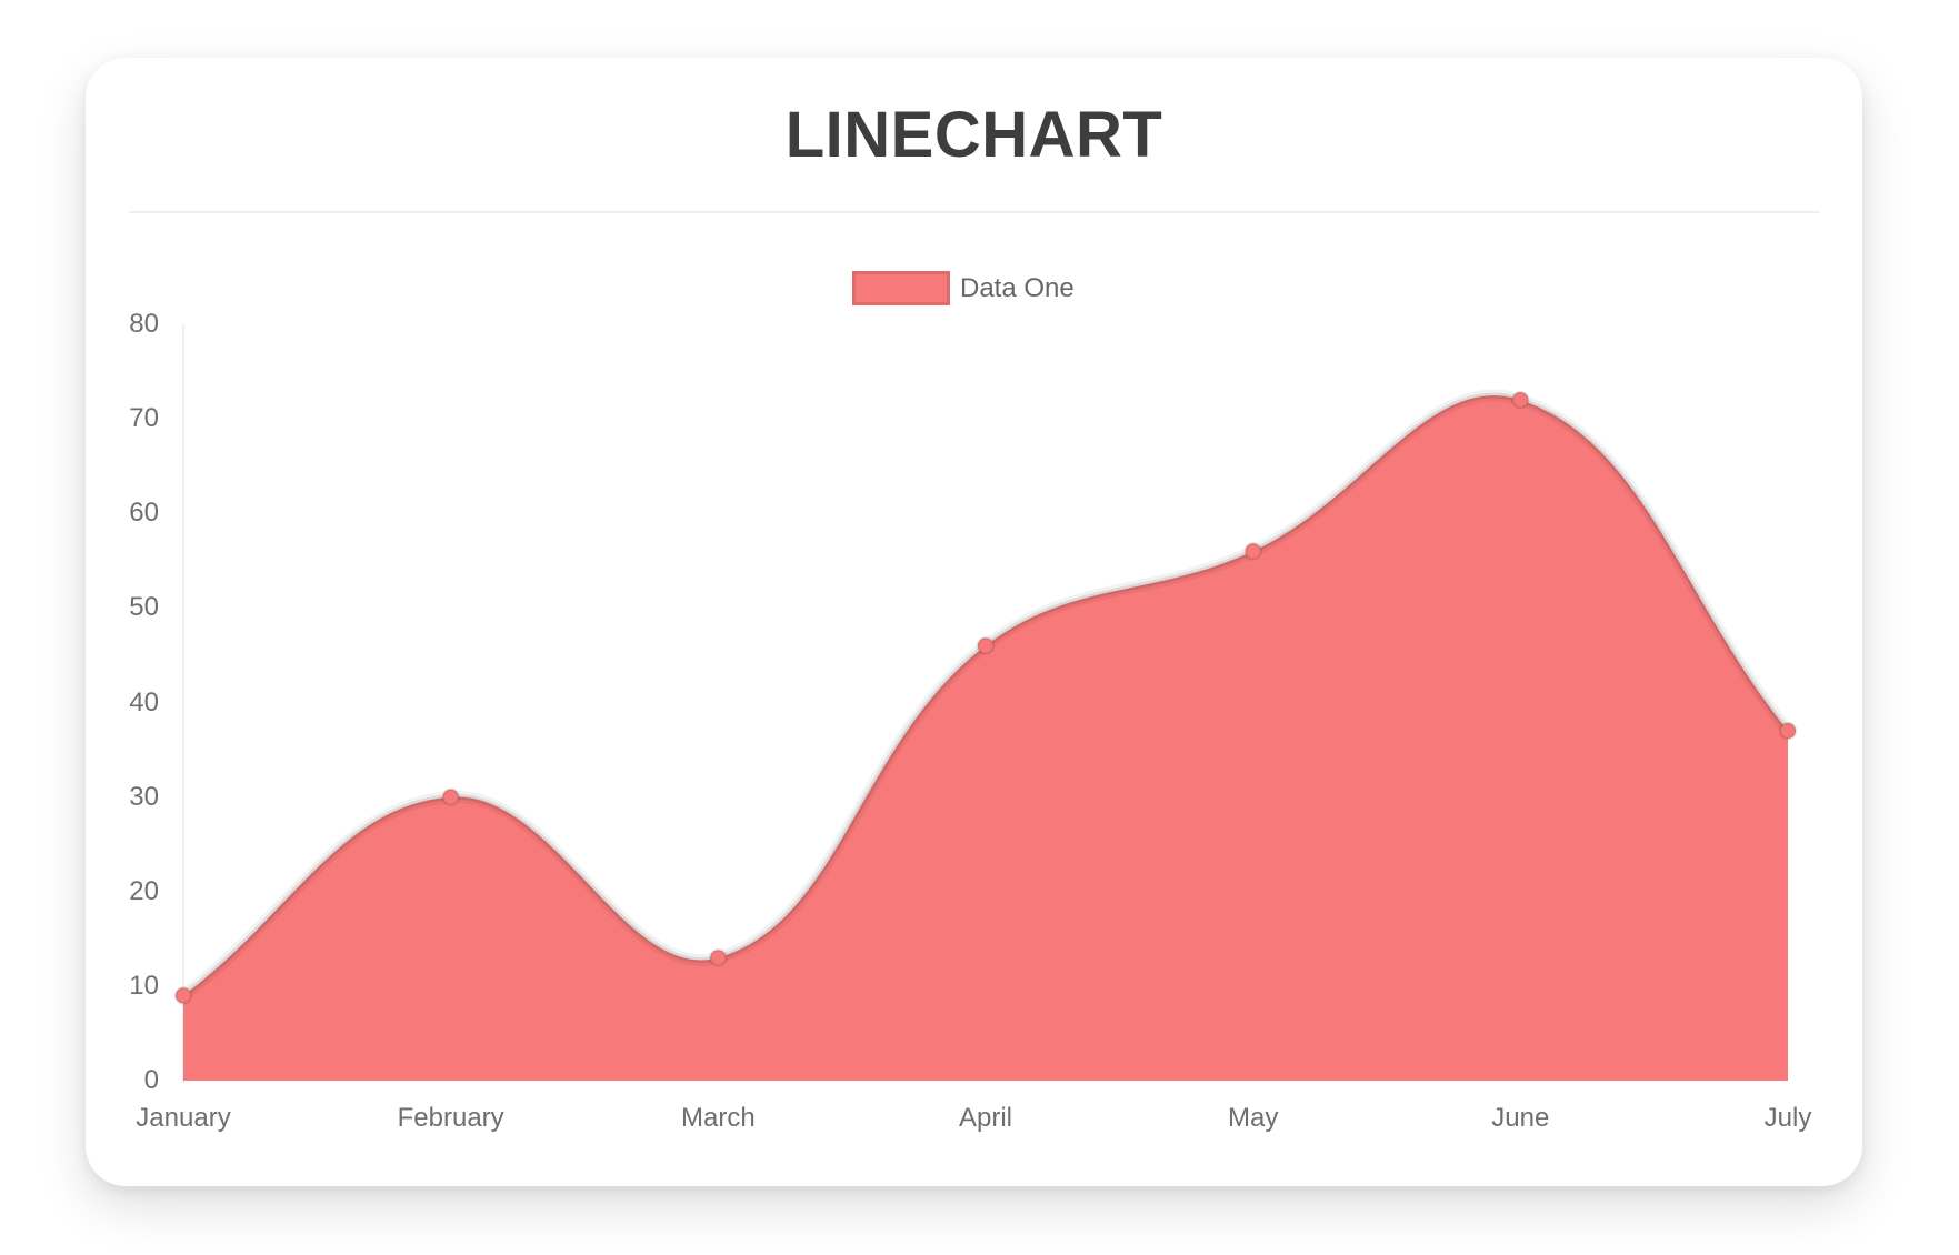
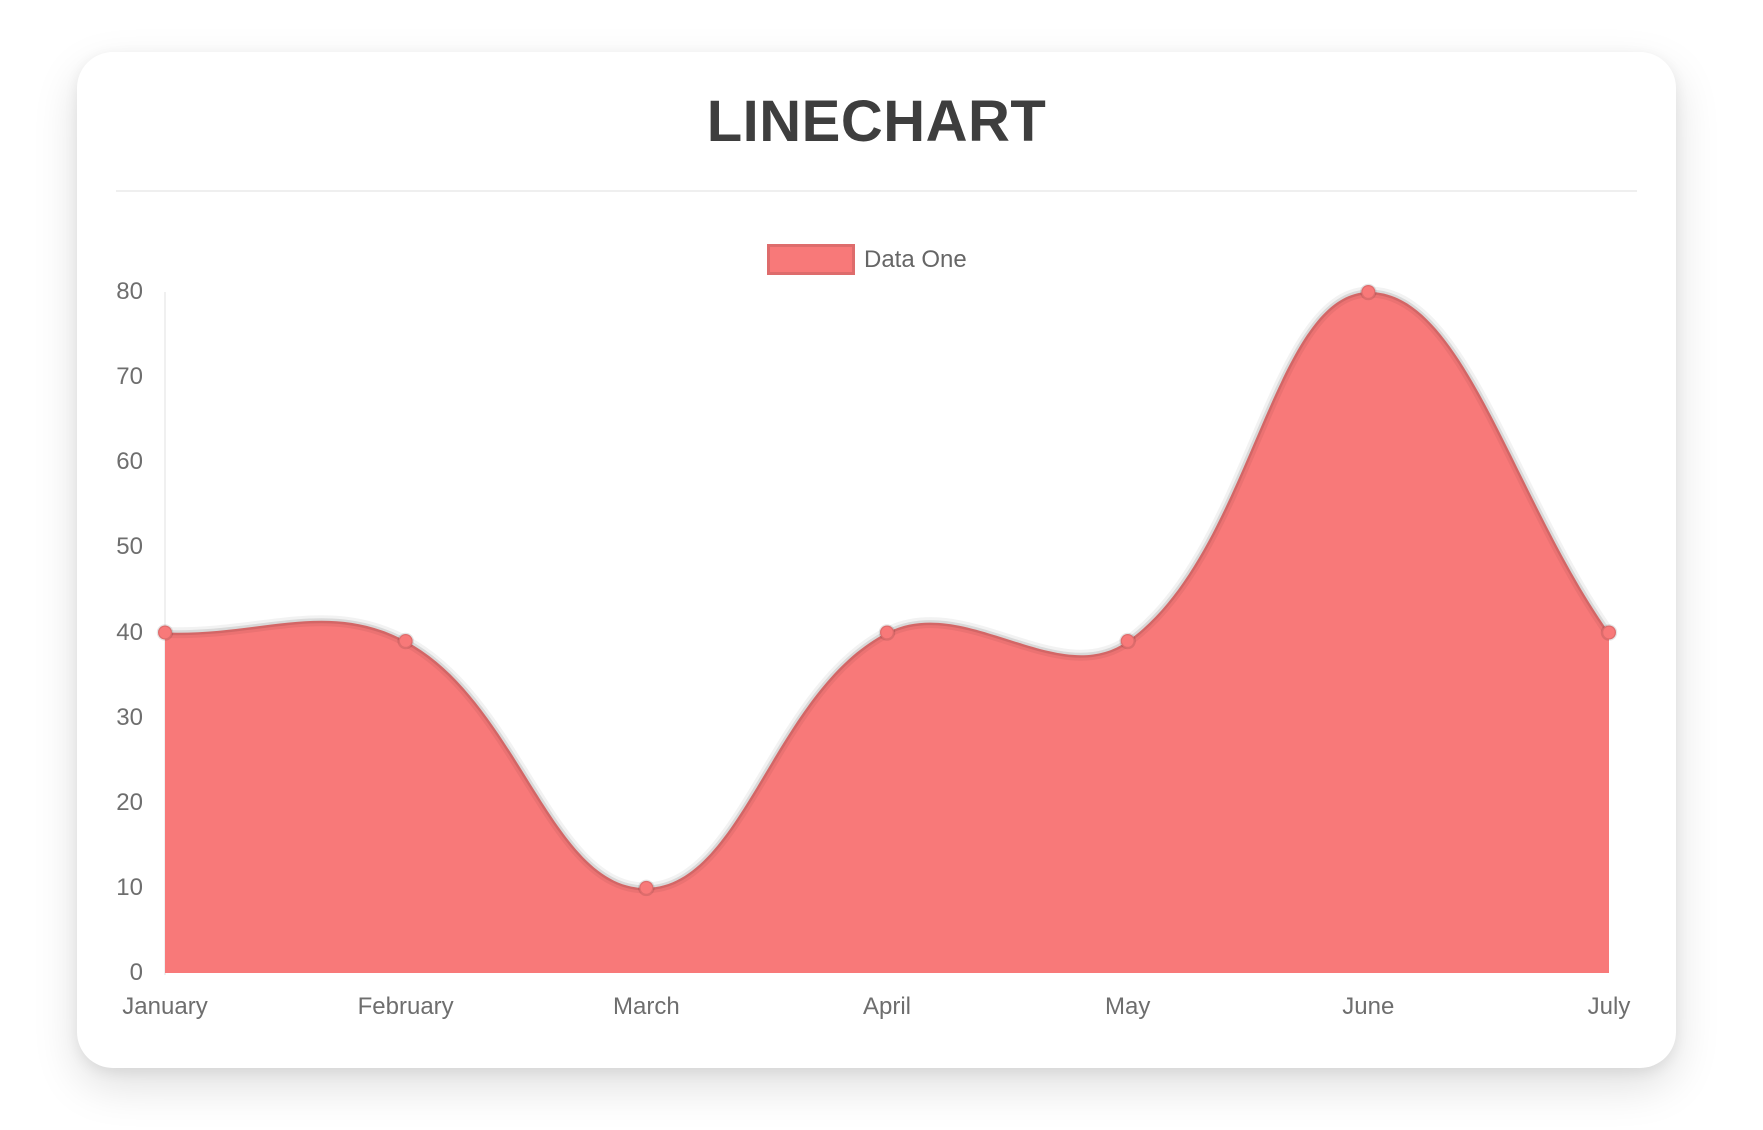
January: 9 -> 40
February: 30 -> 39
March: 13 -> 10
April: 46 -> 40
May: 56 -> 39
June: 72 -> 80
July: 37 -> 40
